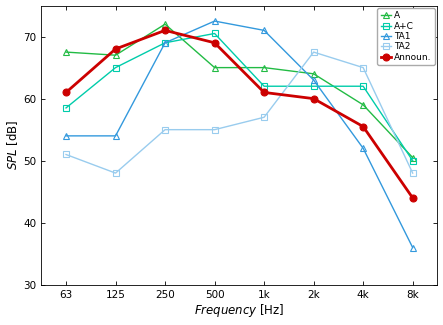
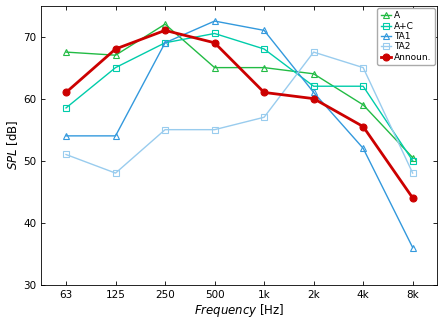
A+C/1k: 62.0 -> 68.0
TA1/2k: 63.0 -> 61.0
